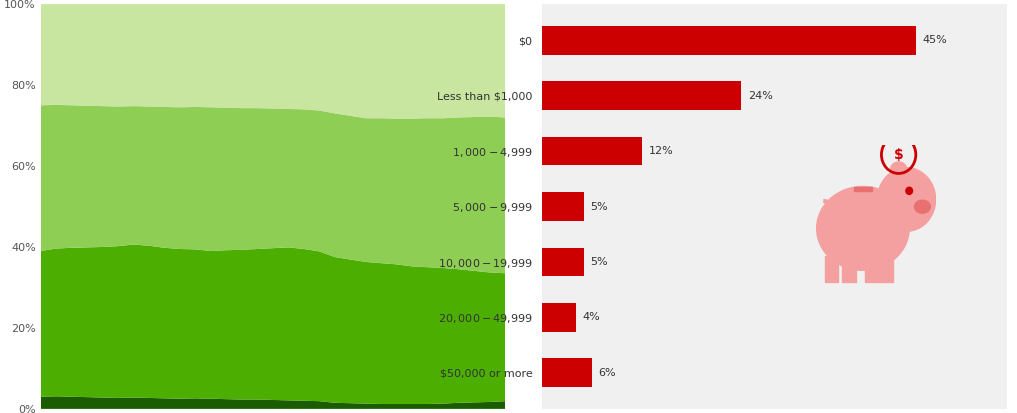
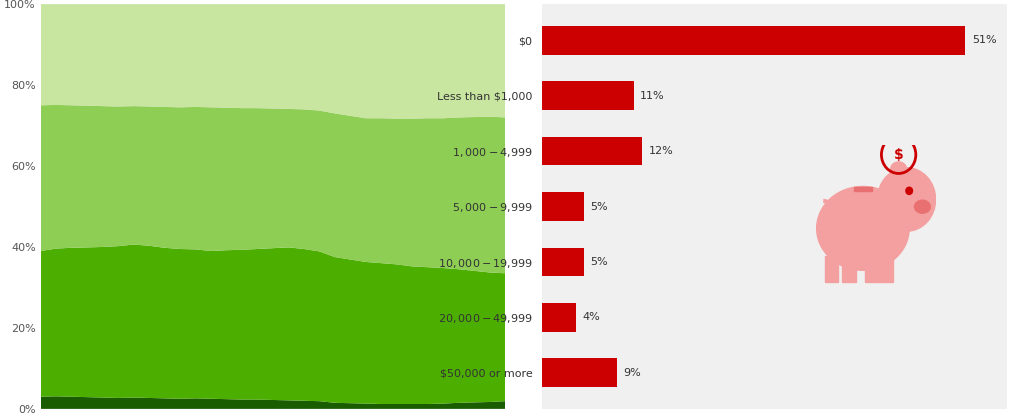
$0: 45% -> 51%
Less than $1,000: 24% -> 11%
$50,000 or more: 6% -> 9%
